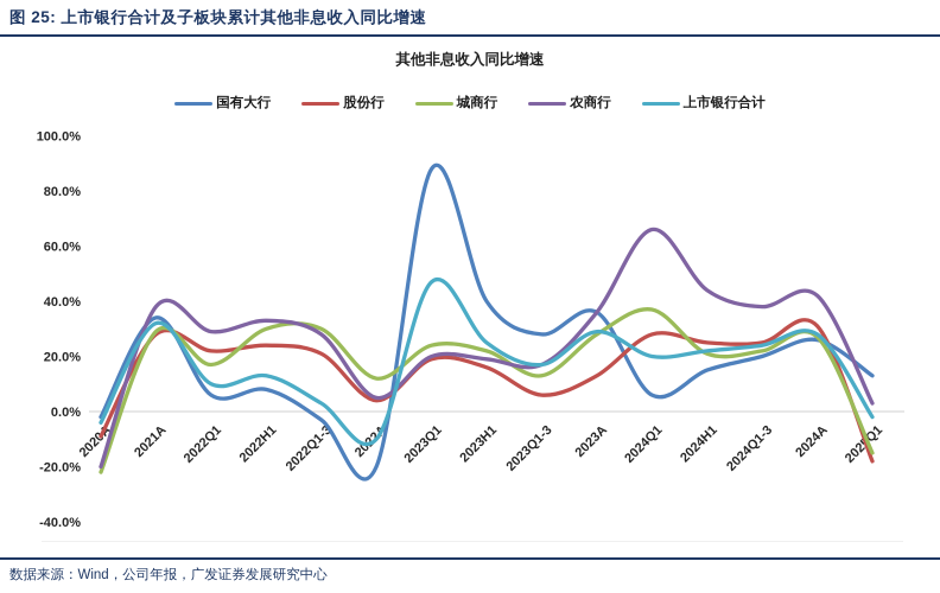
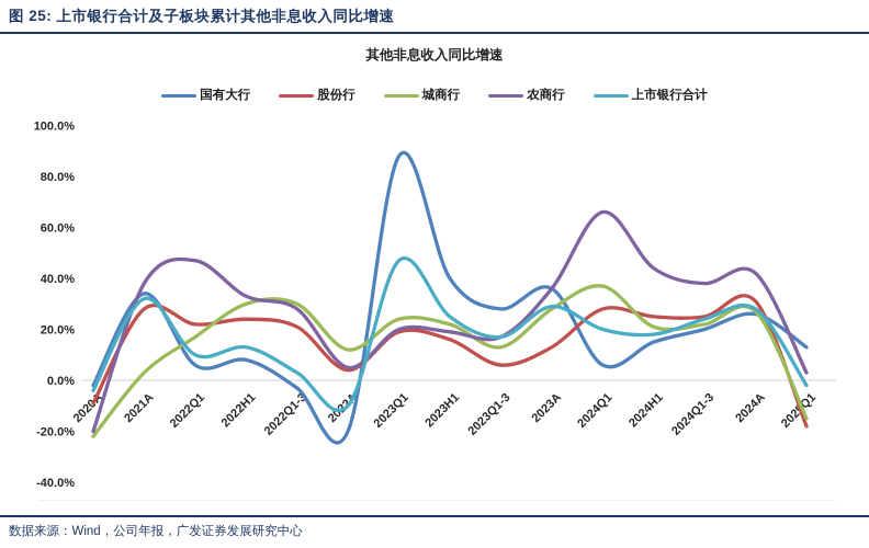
城商行/2021A: 29% -> 3%
农商行/2022Q1: 29% -> 47%
上市银行合计/2024H1: 22% -> 18%
